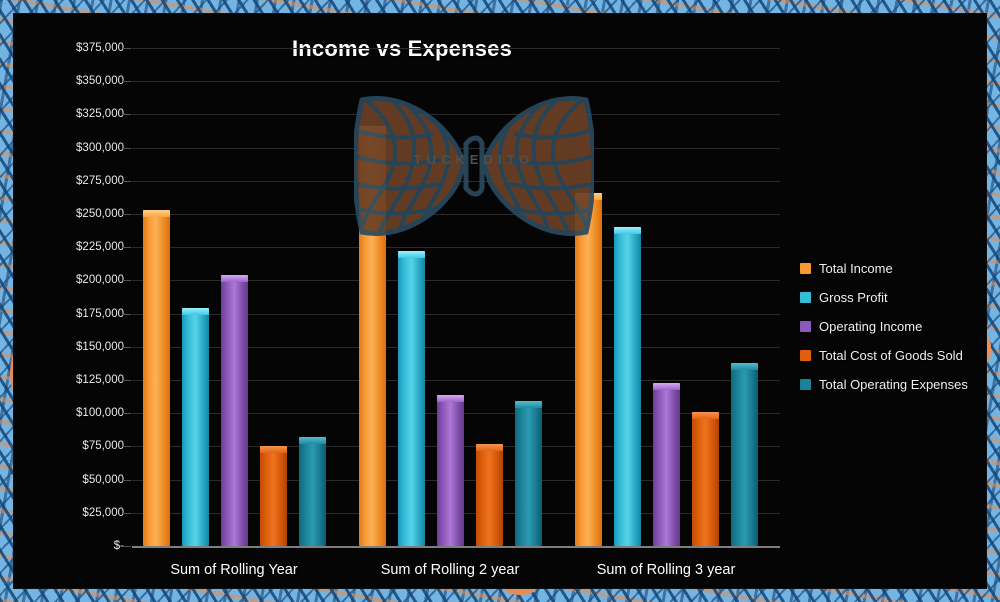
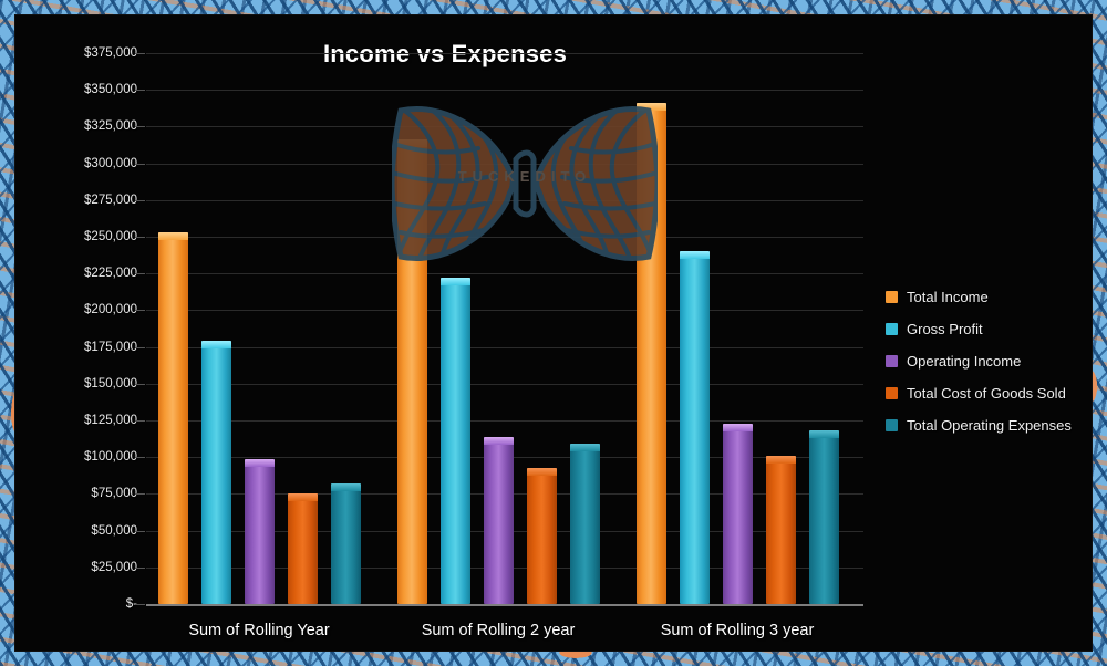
Operating Income/Sum of Rolling Year: $204000 -> $99000
Total Cost of Goods Sold/Sum of Rolling 2 year: $77000 -> $93000
Total Income/Sum of Rolling 3 year: $266000 -> $341000
Total Operating Expenses/Sum of Rolling 3 year: $138000 -> $118000
